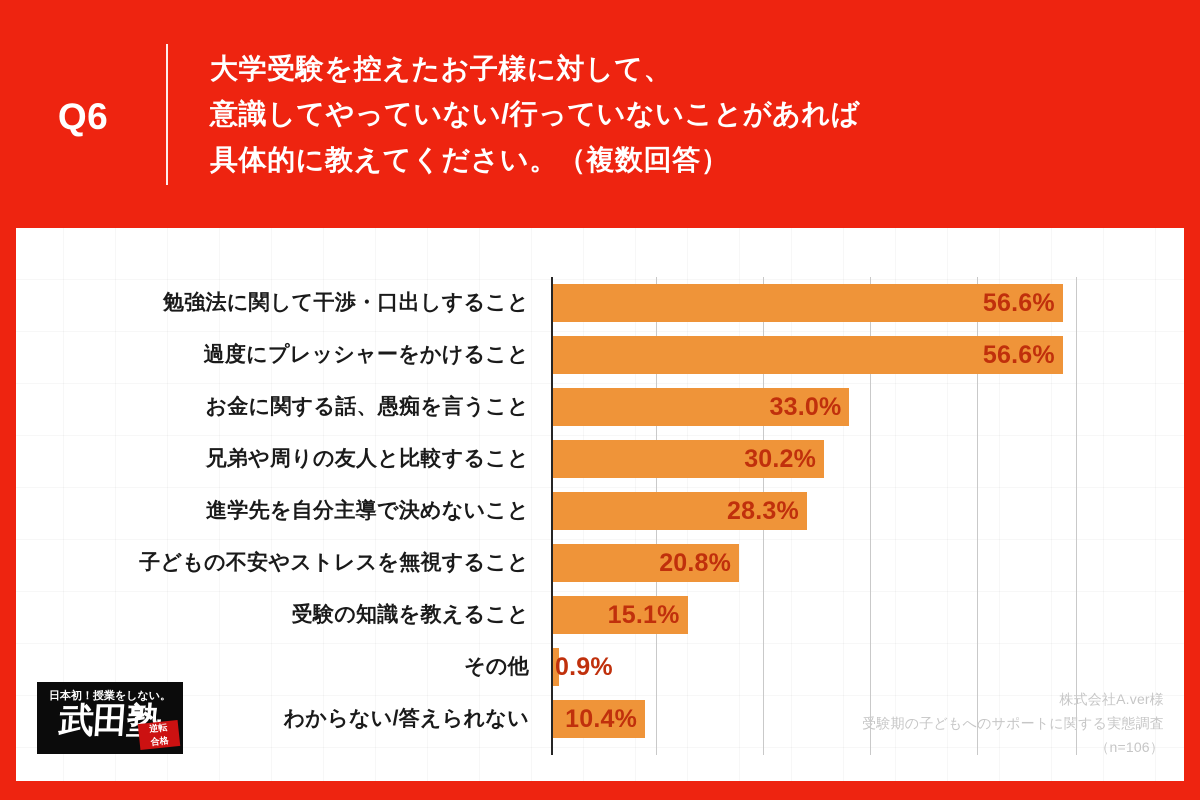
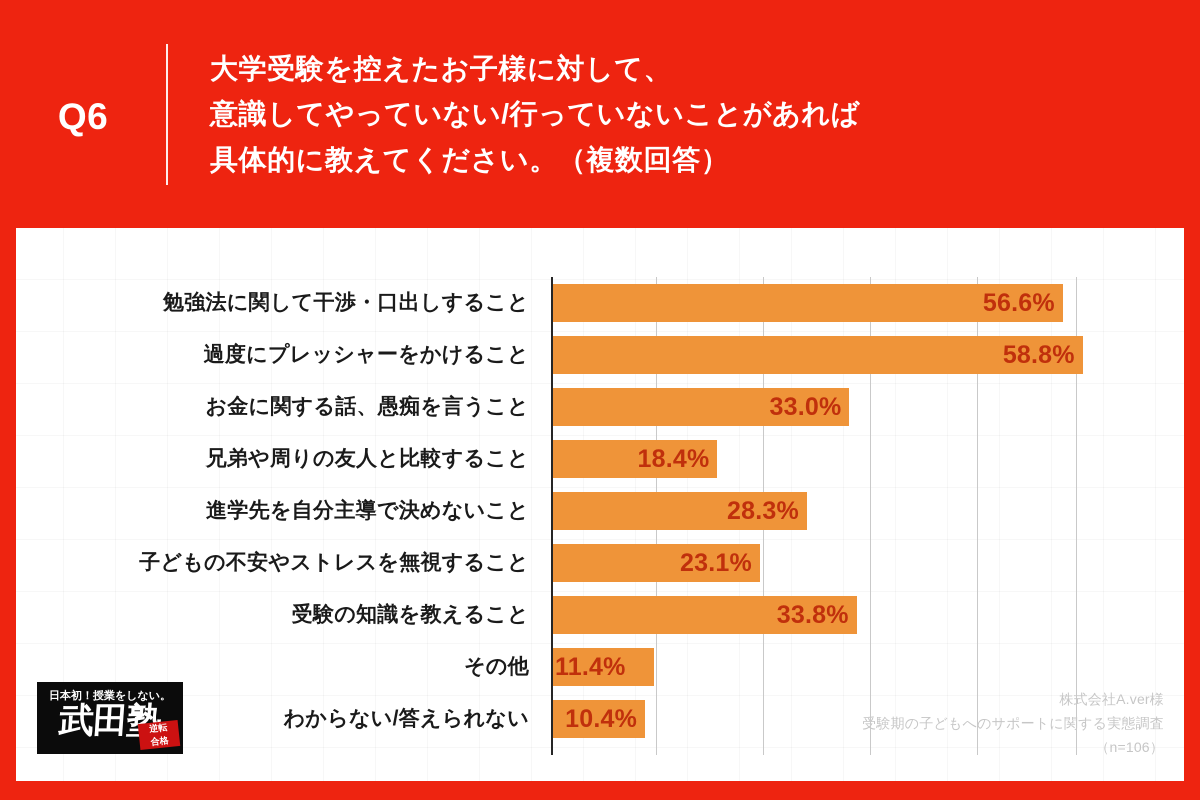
過度にプレッシャーをかけること: 56.6% -> 58.8%
兄弟や周りの友人と比較すること: 30.2% -> 18.4%
子どもの不安やストレスを無視すること: 20.8% -> 23.1%
受験の知識を教えること: 15.1% -> 33.8%
その他: 0.9% -> 11.4%
